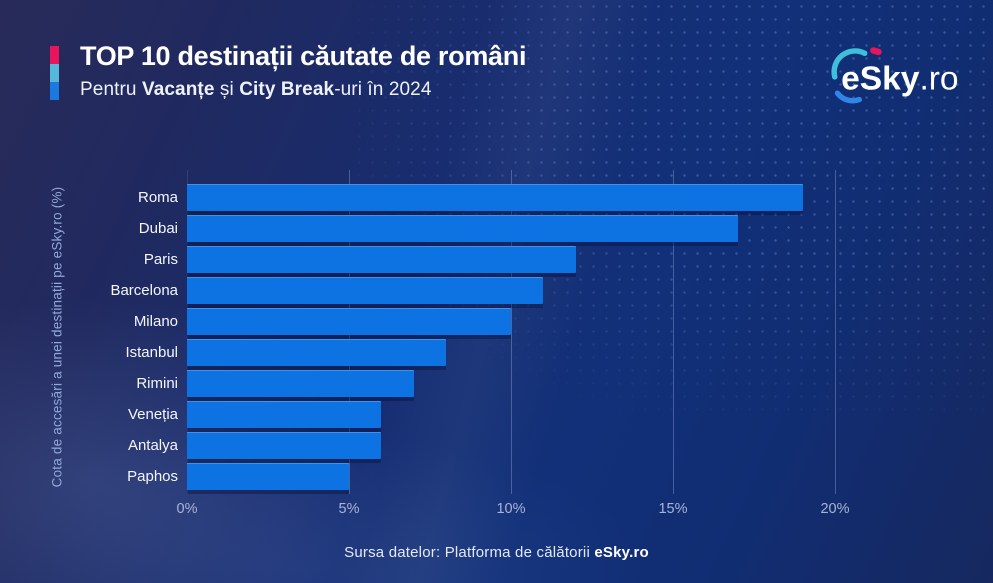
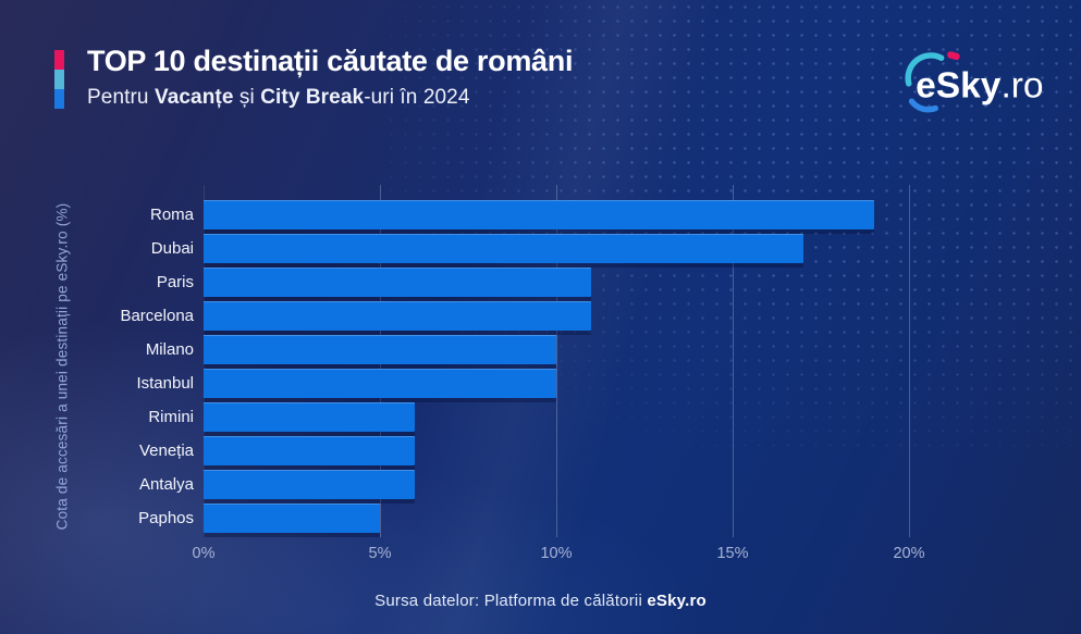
Paris: 12% -> 11%
Istanbul: 8% -> 10%
Rimini: 7% -> 6%
